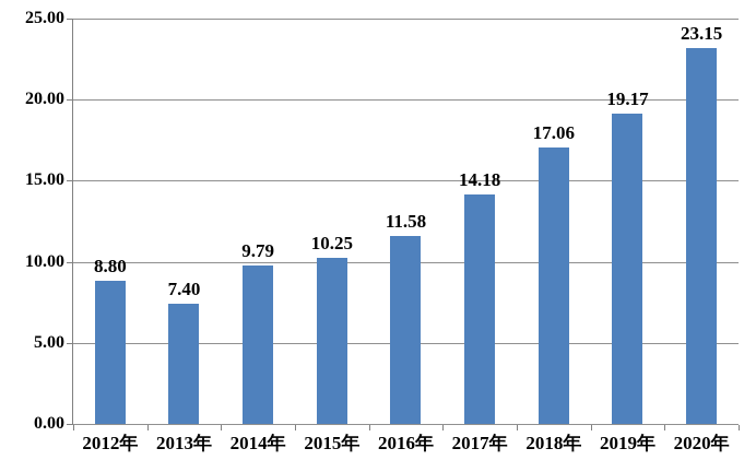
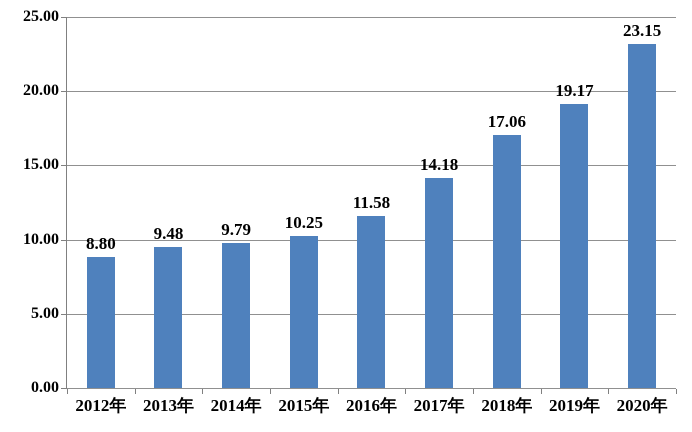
2013年: 7.40 -> 9.48
